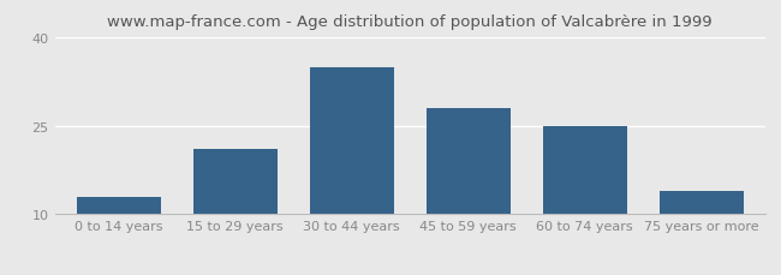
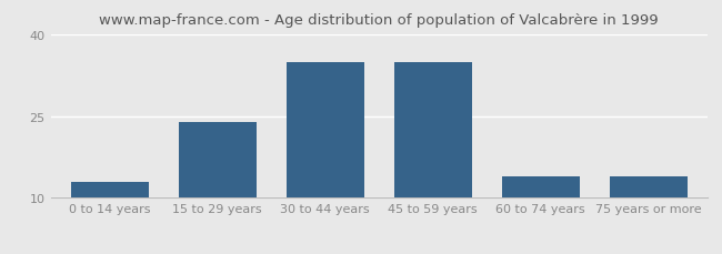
15 to 29 years: 21 -> 24
45 to 59 years: 28 -> 35
60 to 74 years: 25 -> 14
